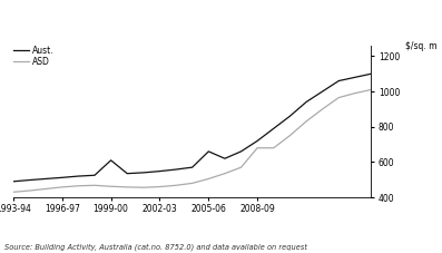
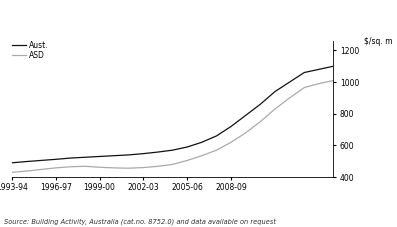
Aust./1999-00: 610 -> 530
Aust./2005-06: 660 -> 590
ASD/2008-09: 680 -> 620
